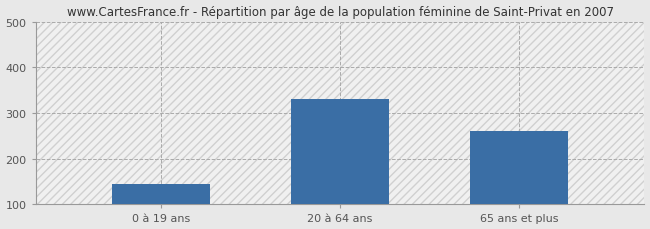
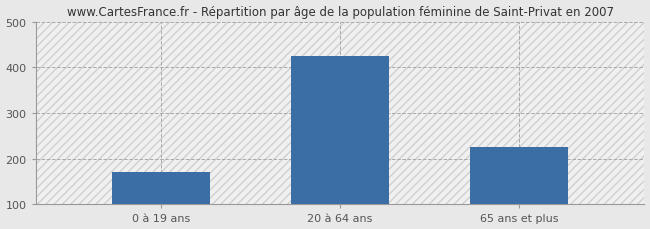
0 à 19 ans: 145 -> 170
20 à 64 ans: 330 -> 425
65 ans et plus: 260 -> 226
